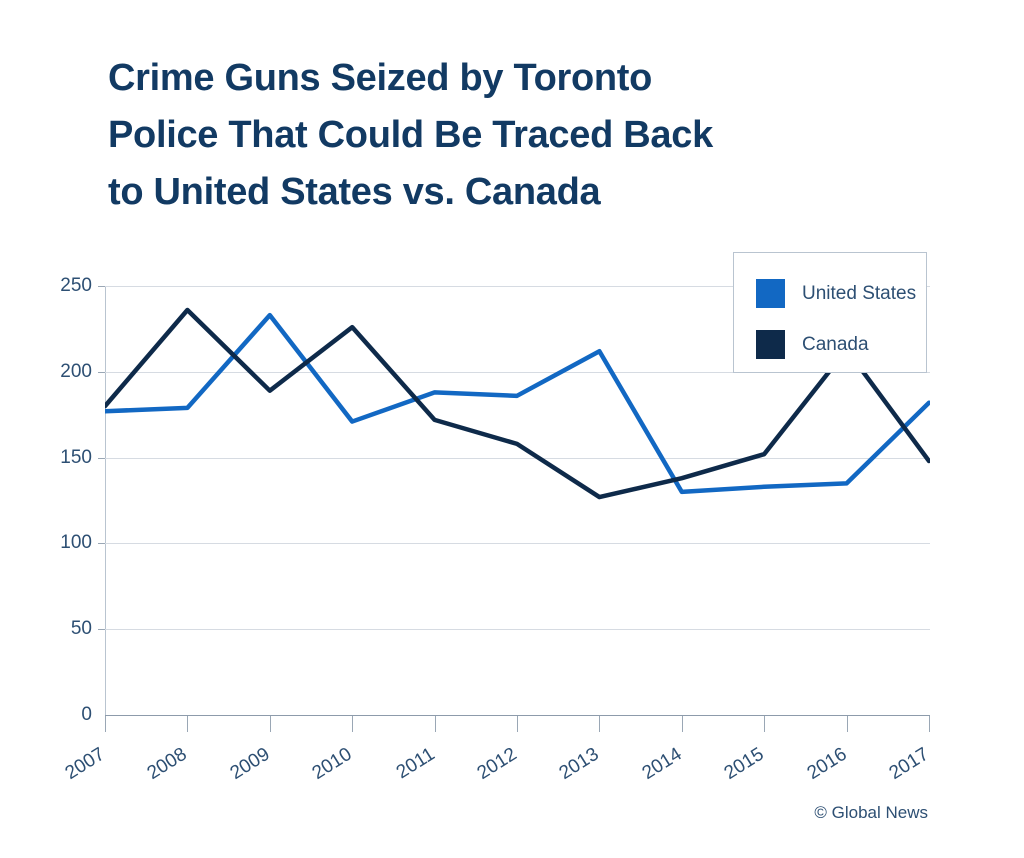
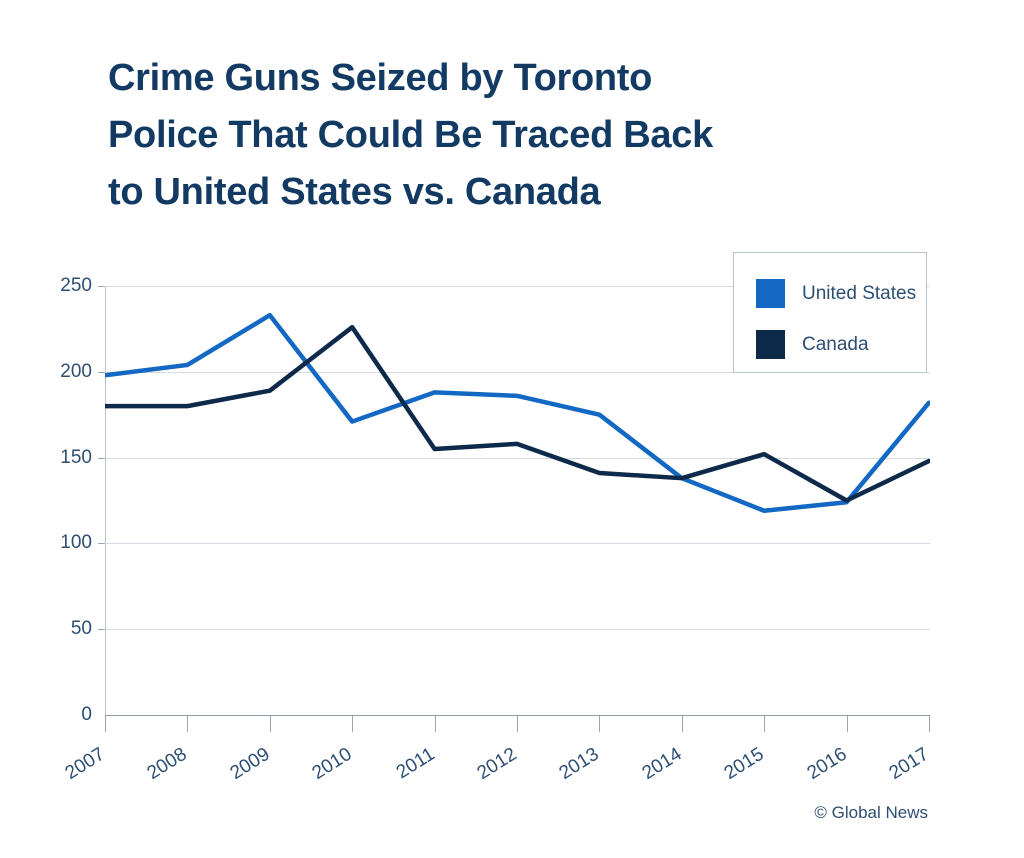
United States/2007: 177 -> 198
United States/2008: 179 -> 204
Canada/2008: 236 -> 180
Canada/2011: 172 -> 155
United States/2013: 212 -> 175
Canada/2013: 127 -> 141
United States/2014: 130 -> 138
United States/2015: 133 -> 119
United States/2016: 135 -> 124
Canada/2016: 213 -> 125
